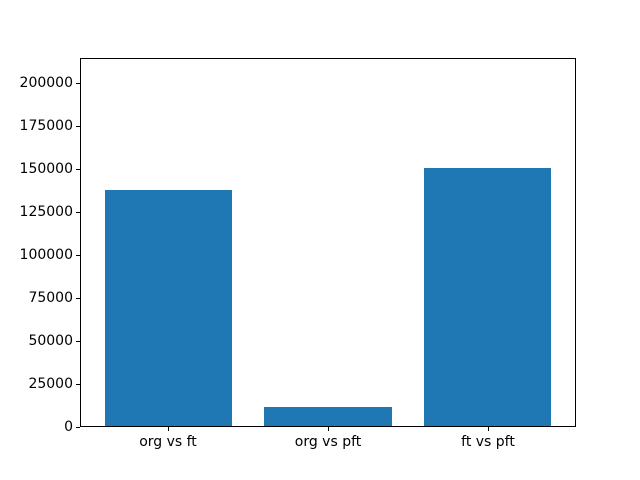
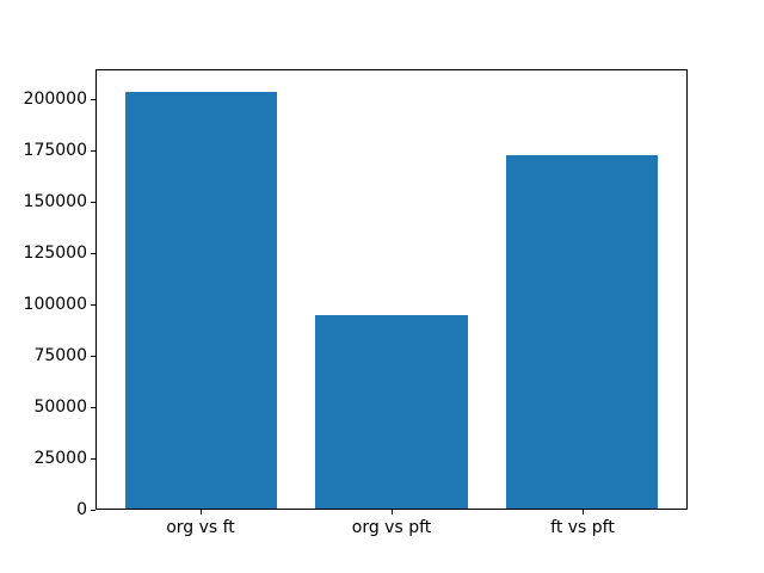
org vs ft: 138000 -> 204000
org vs pft: 11000 -> 95000
ft vs pft: 151000 -> 173000
